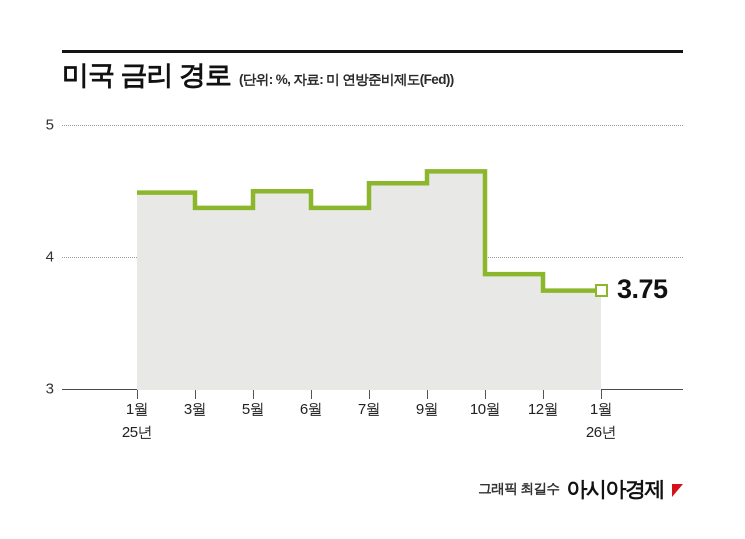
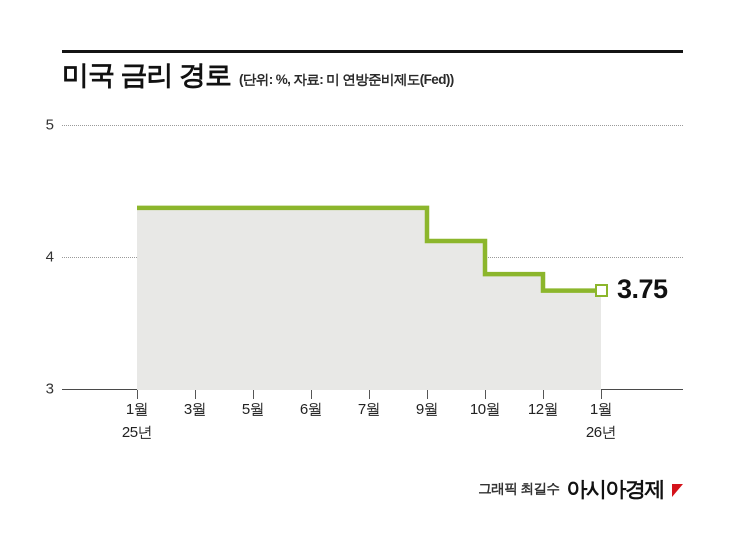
1월 25년: 4.49 -> 4.38
5월: 4.50 -> 4.38
7월: 4.56 -> 4.38
9월: 4.65 -> 4.12
